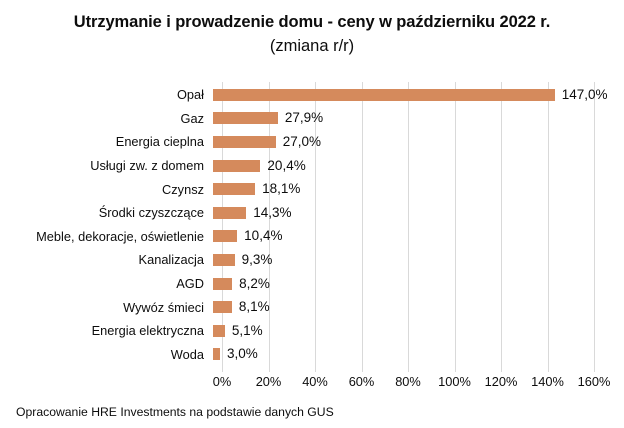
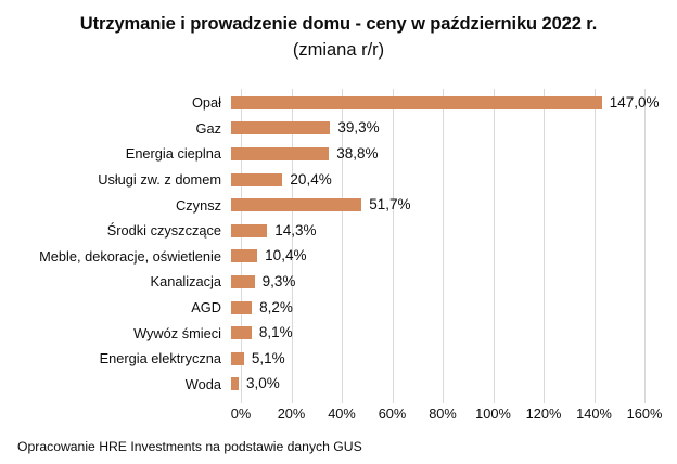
Gaz: 27,9% -> 39,3%
Energia cieplna: 27,0% -> 38,8%
Czynsz: 18,1% -> 51,7%
